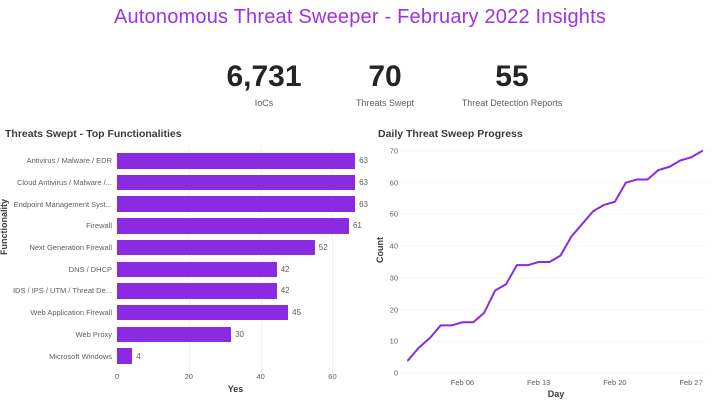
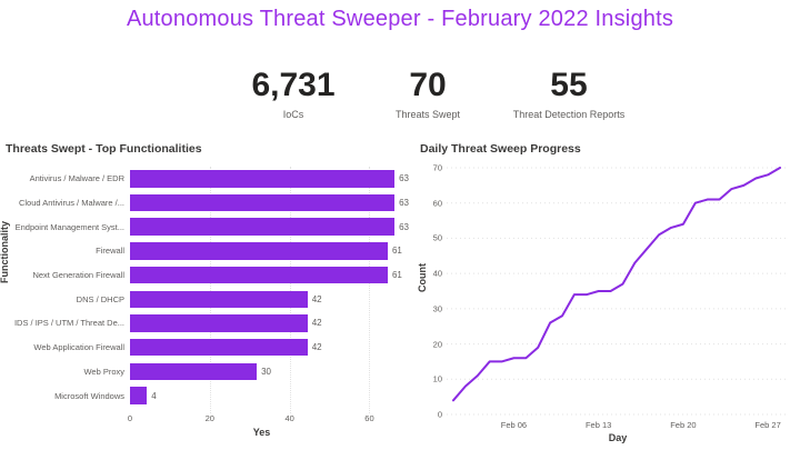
Threats Swept - Top Functionalities/Next Generation Firewall: 52 -> 61
Threats Swept - Top Functionalities/Web Application Firewall: 45 -> 42
